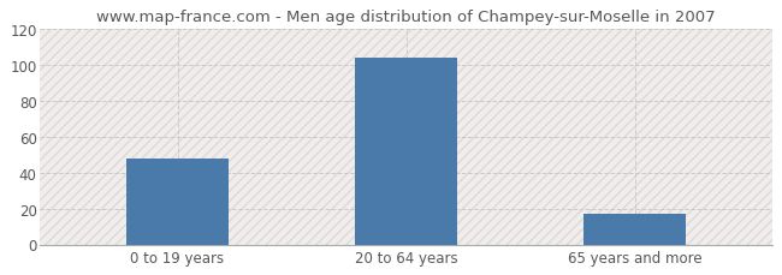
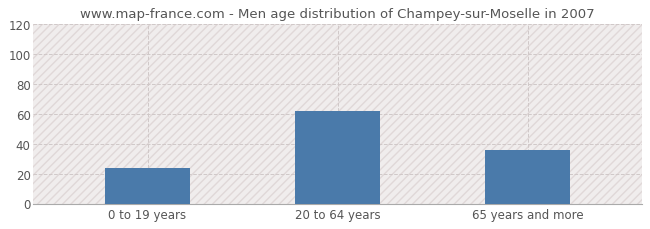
0 to 19 years: 48 -> 24
20 to 64 years: 104 -> 62
65 years and more: 17 -> 36
